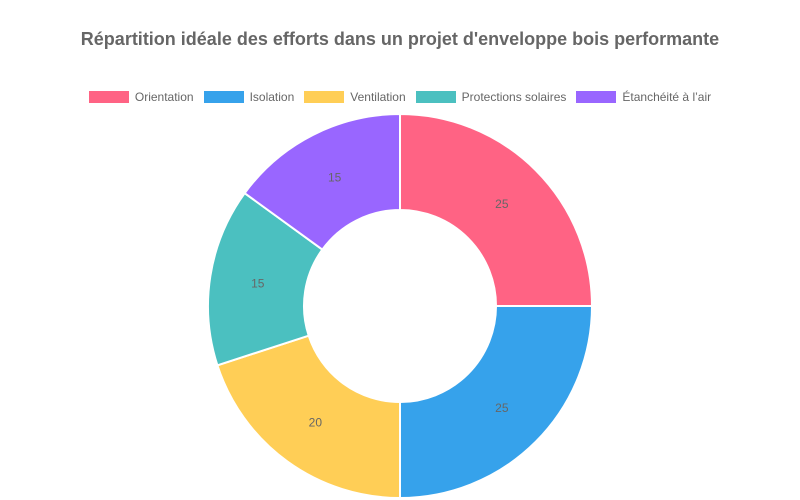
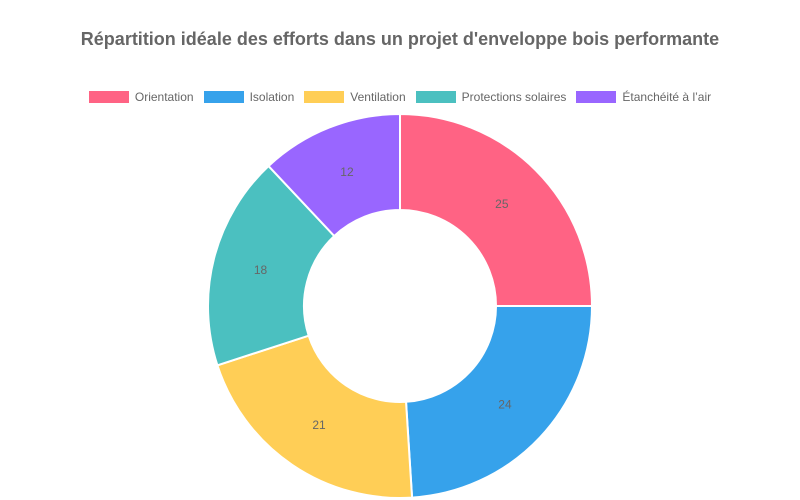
Isolation: 25 -> 24
Ventilation: 20 -> 21
Protections solaires: 15 -> 18
Étanchéité à l’air: 15 -> 12
